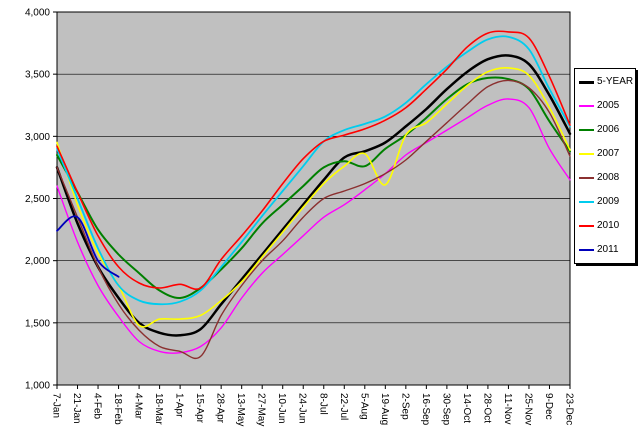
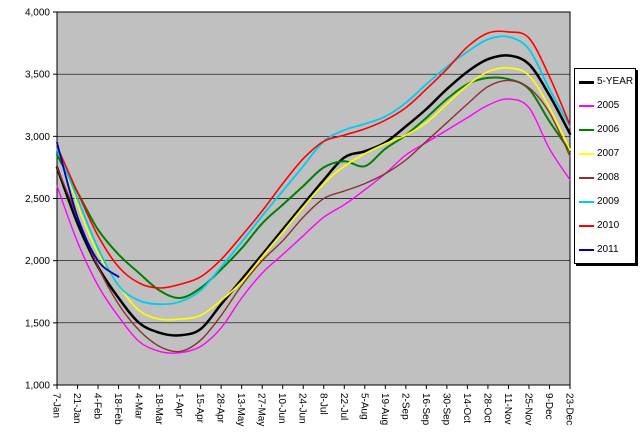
2011/7-Jan: 2240 -> 2950
2007/4-Mar: 1480 -> 1600
2008/15-Apr: 1230 -> 1360
2010/15-Apr: 1780 -> 1870
2007/19-Aug: 2610 -> 2940
